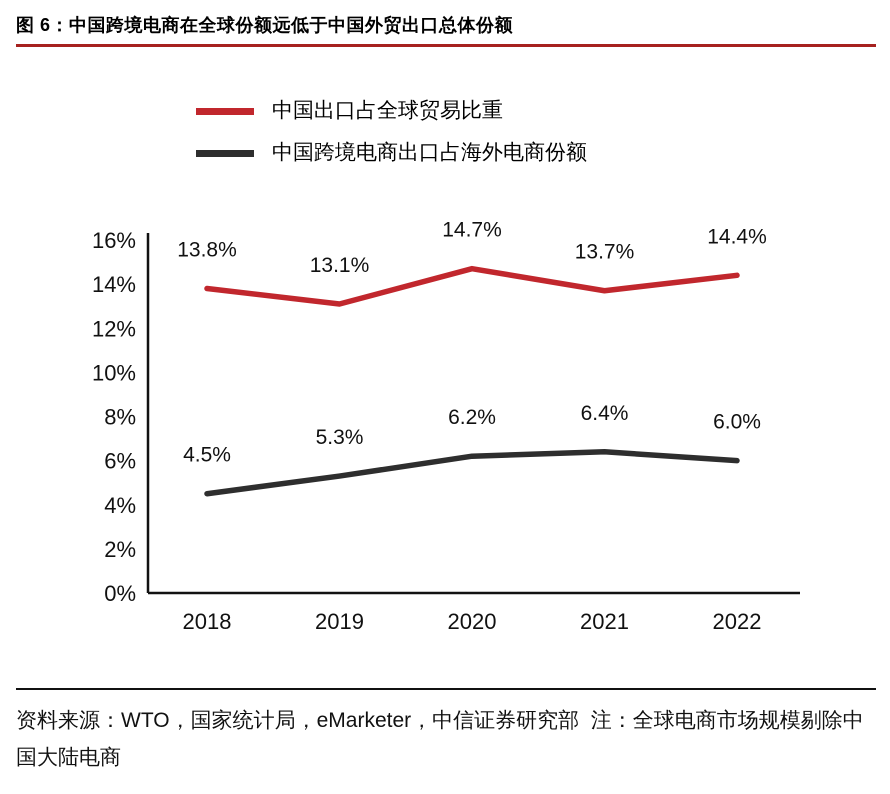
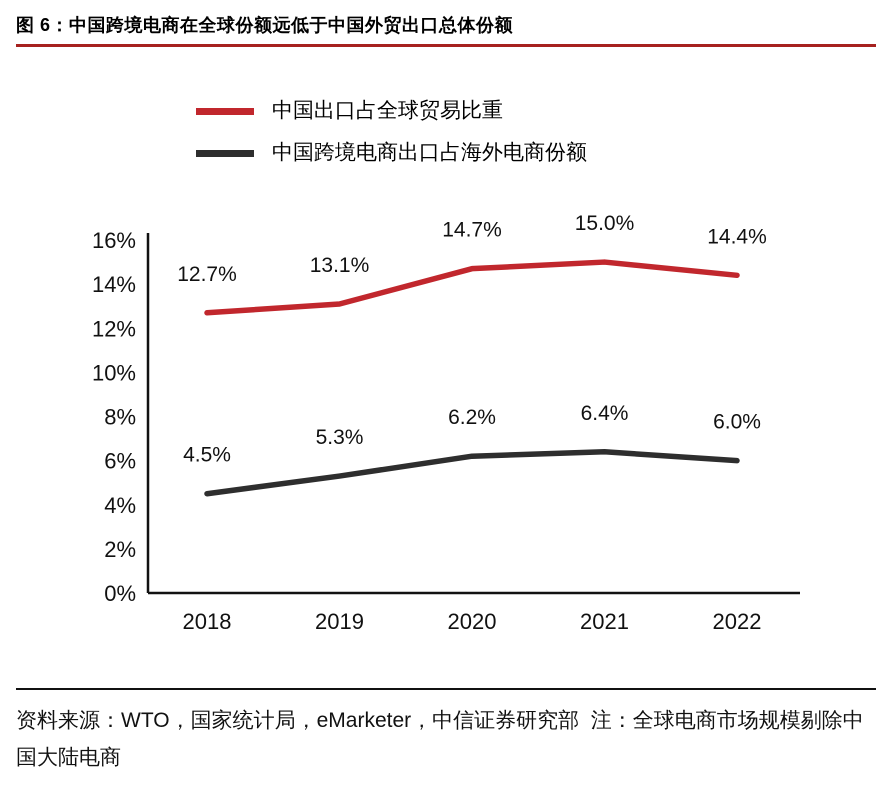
中国出口占全球贸易比重/2018: 13.8% -> 12.7%
中国出口占全球贸易比重/2021: 13.7% -> 15.0%
